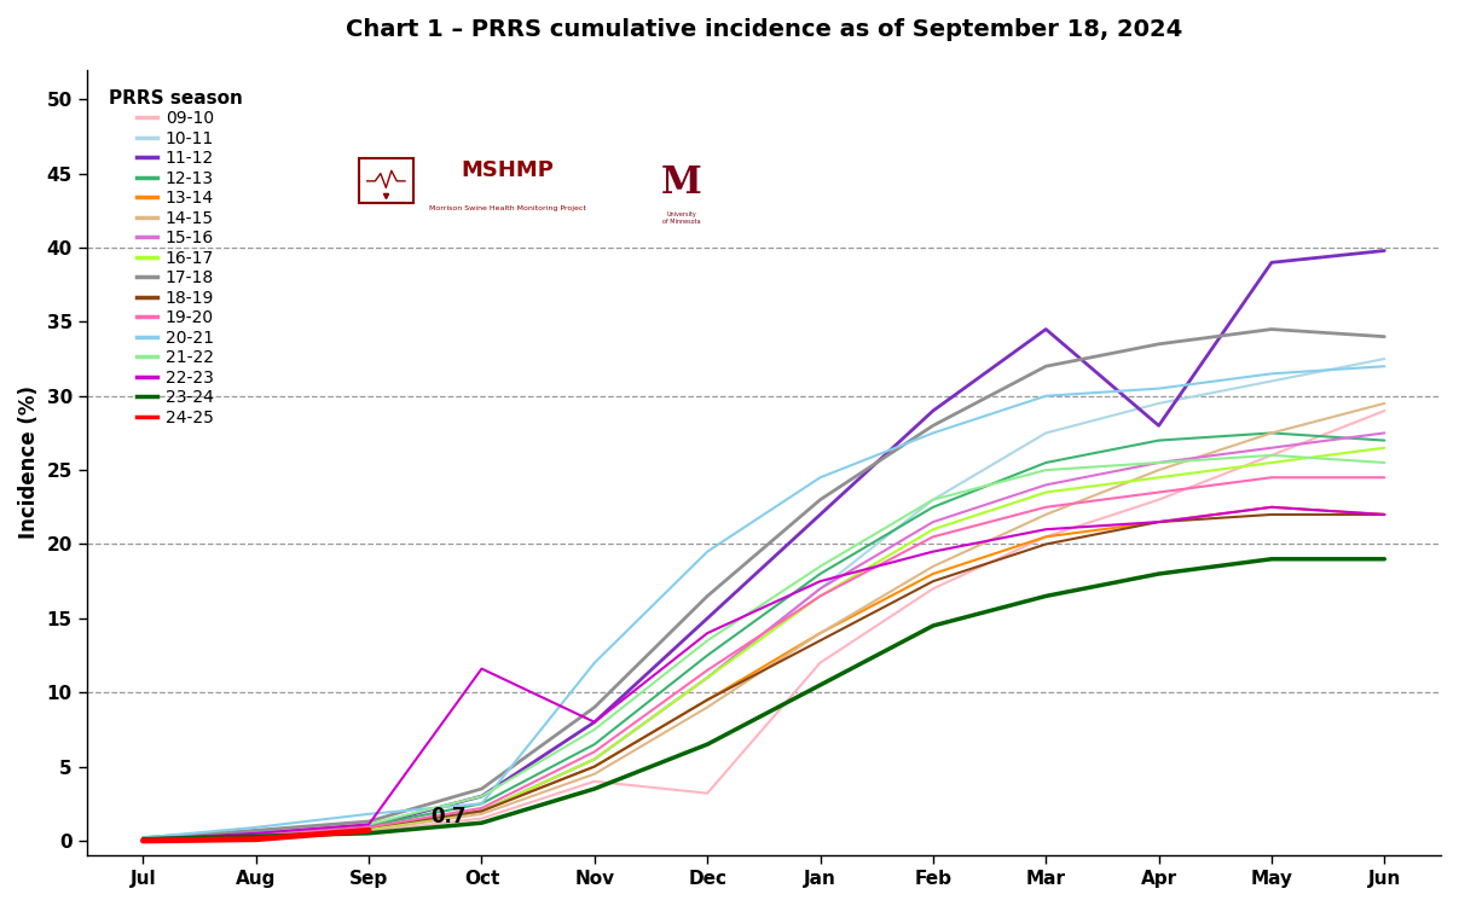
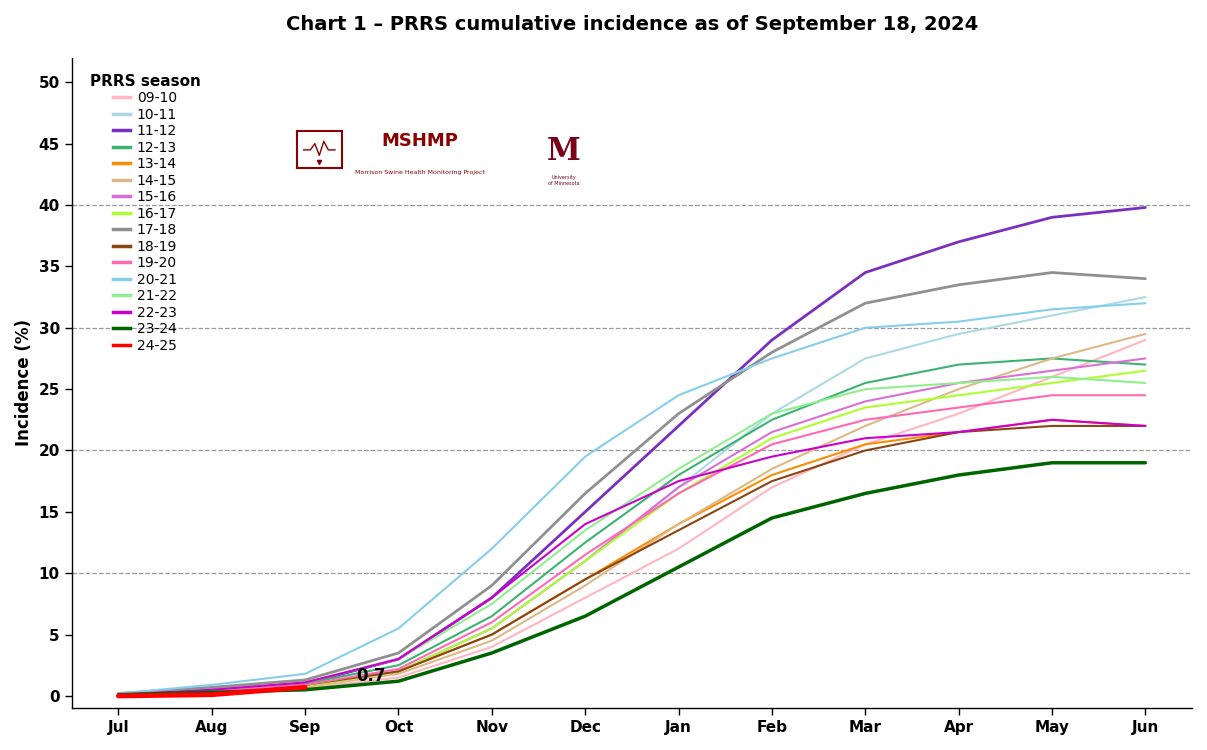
Chart 1 – PRRS cumulative incidence as of September 18, 2024/20-21/Oct: 2.5 -> 5.5
Chart 1 – PRRS cumulative incidence as of September 18, 2024/22-23/Oct: 11.6 -> 3.0
Chart 1 – PRRS cumulative incidence as of September 18, 2024/09-10/Dec: 3.2 -> 8.0
Chart 1 – PRRS cumulative incidence as of September 18, 2024/11-12/Apr: 28.0 -> 37.0
